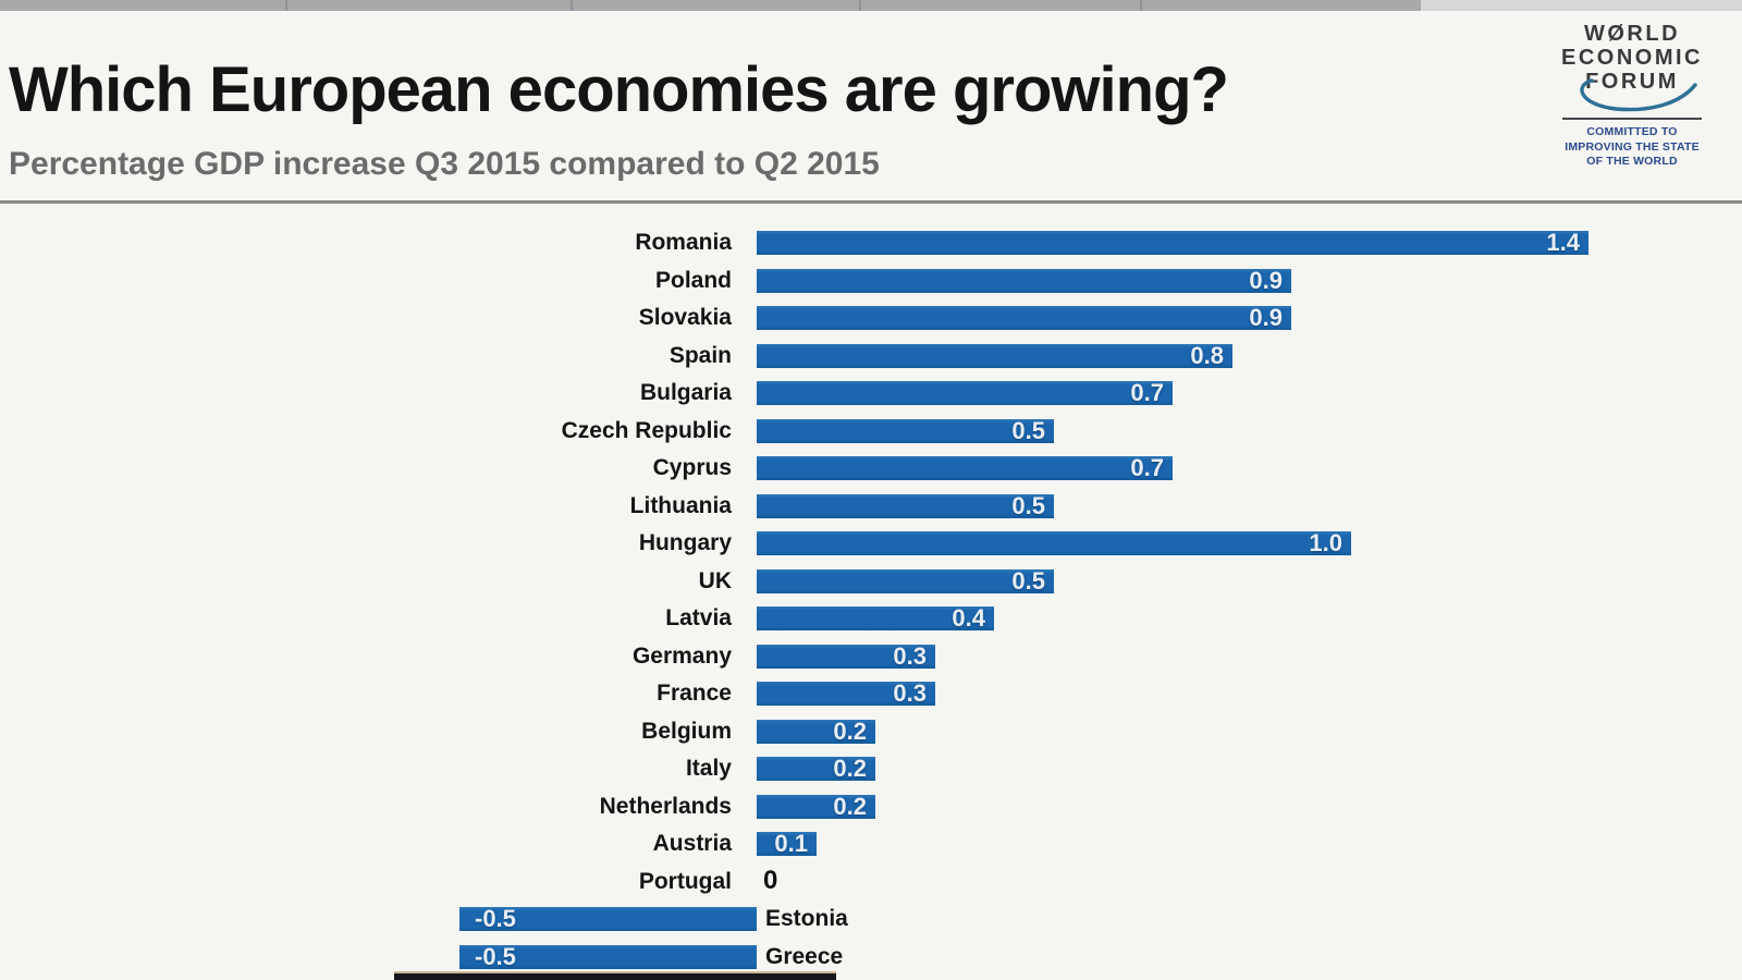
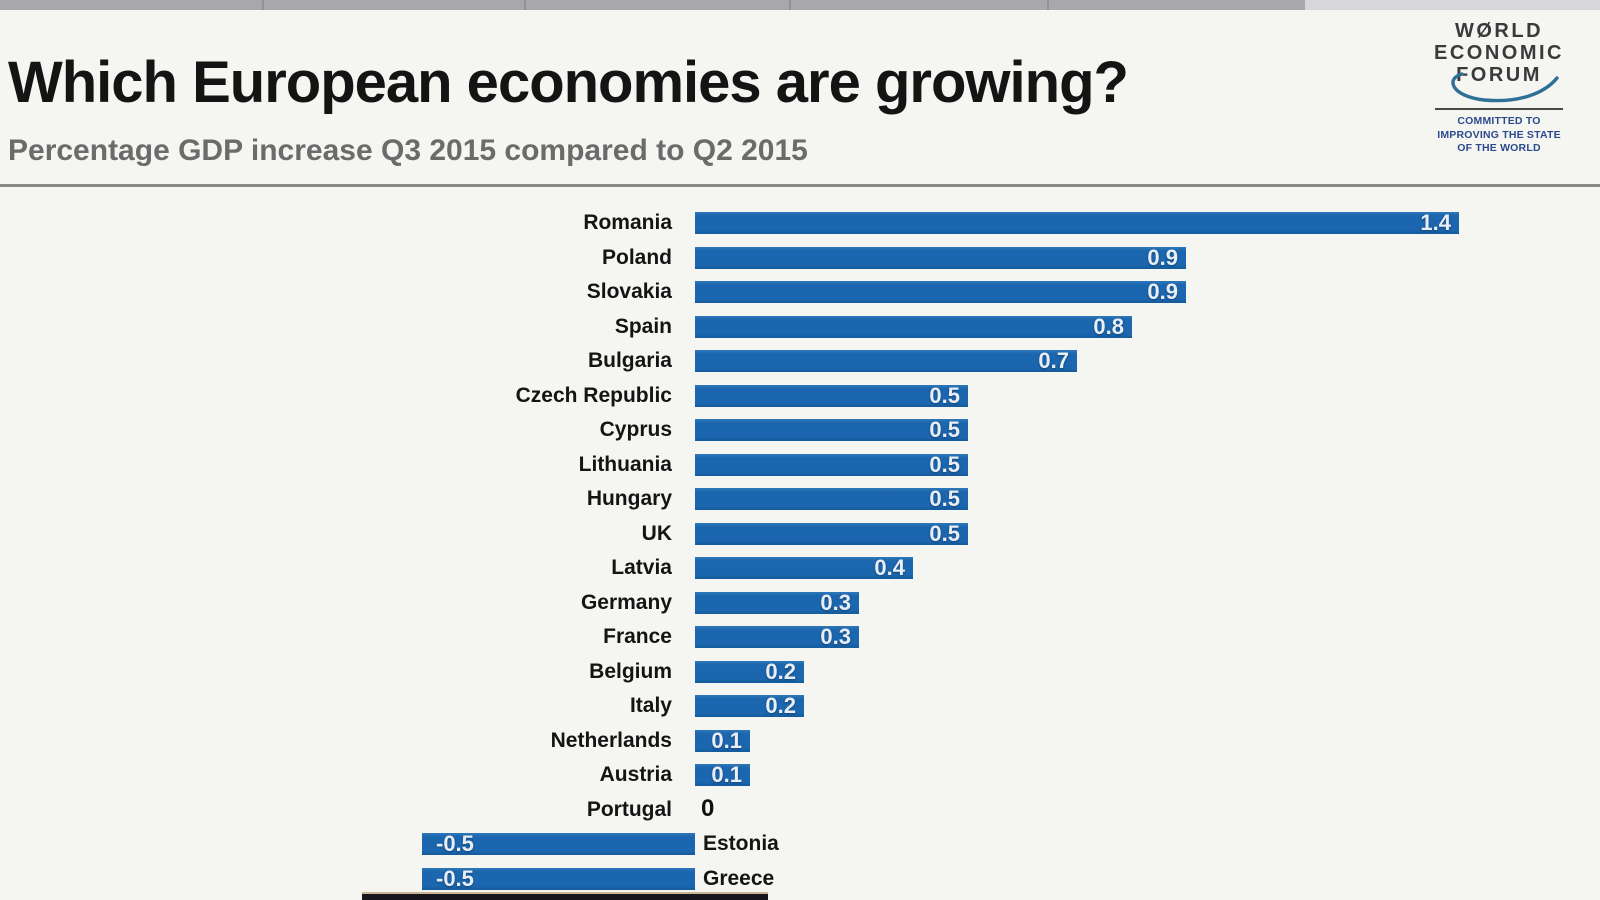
Cyprus: 0.7 -> 0.5
Hungary: 1.0 -> 0.5
Netherlands: 0.2 -> 0.1
